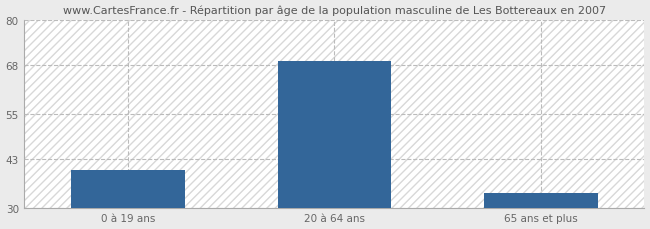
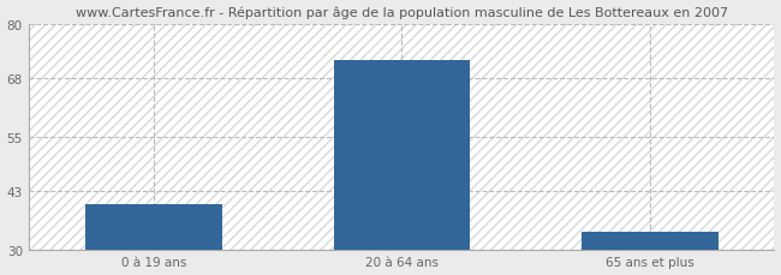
20 à 64 ans: 69 -> 72
